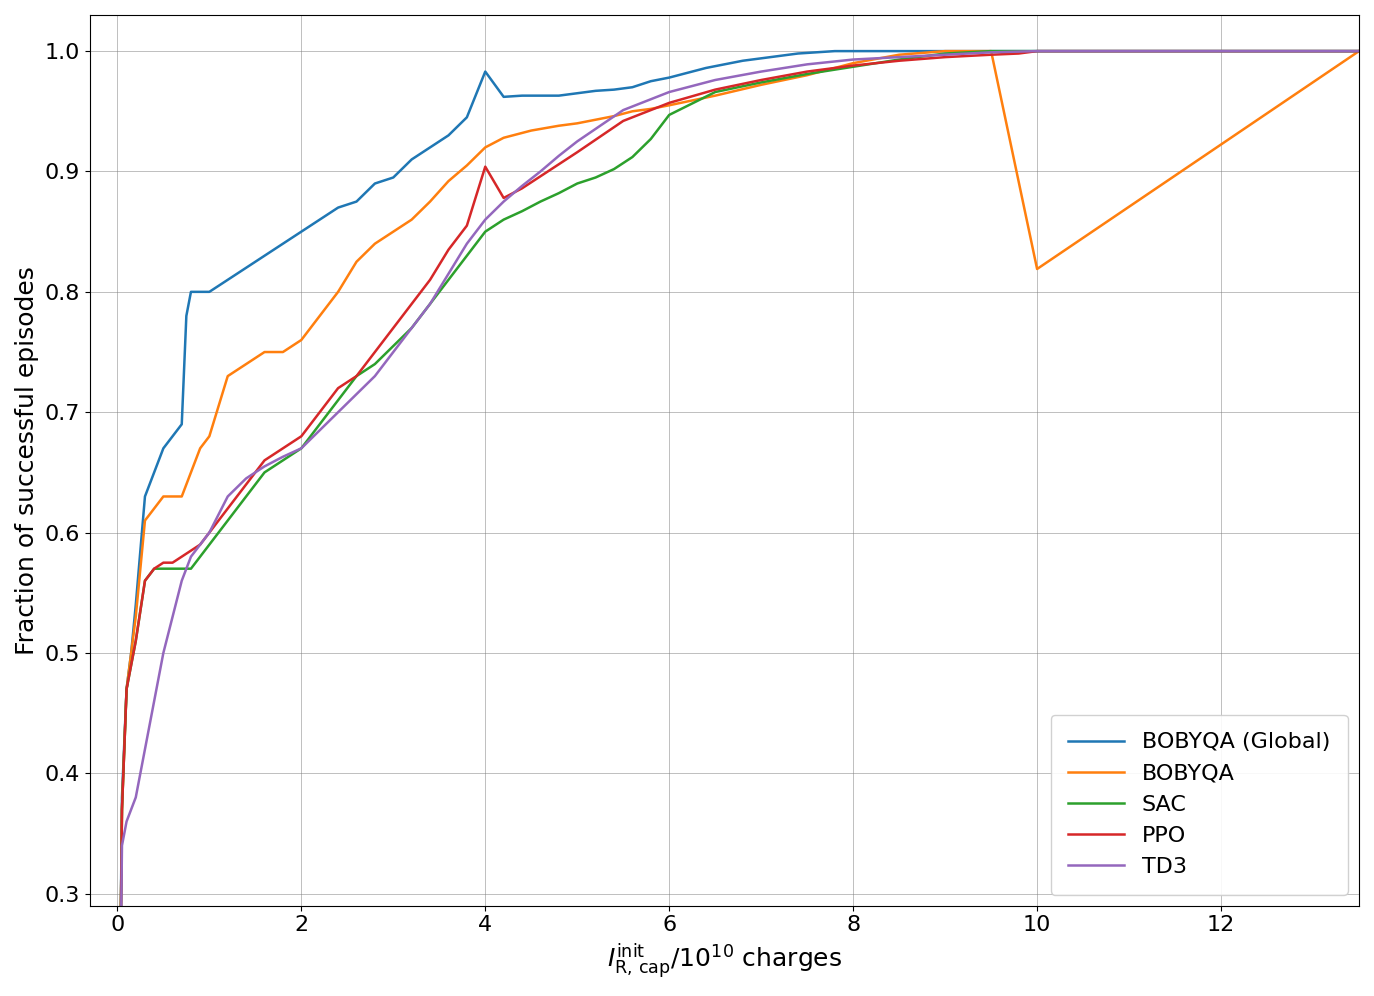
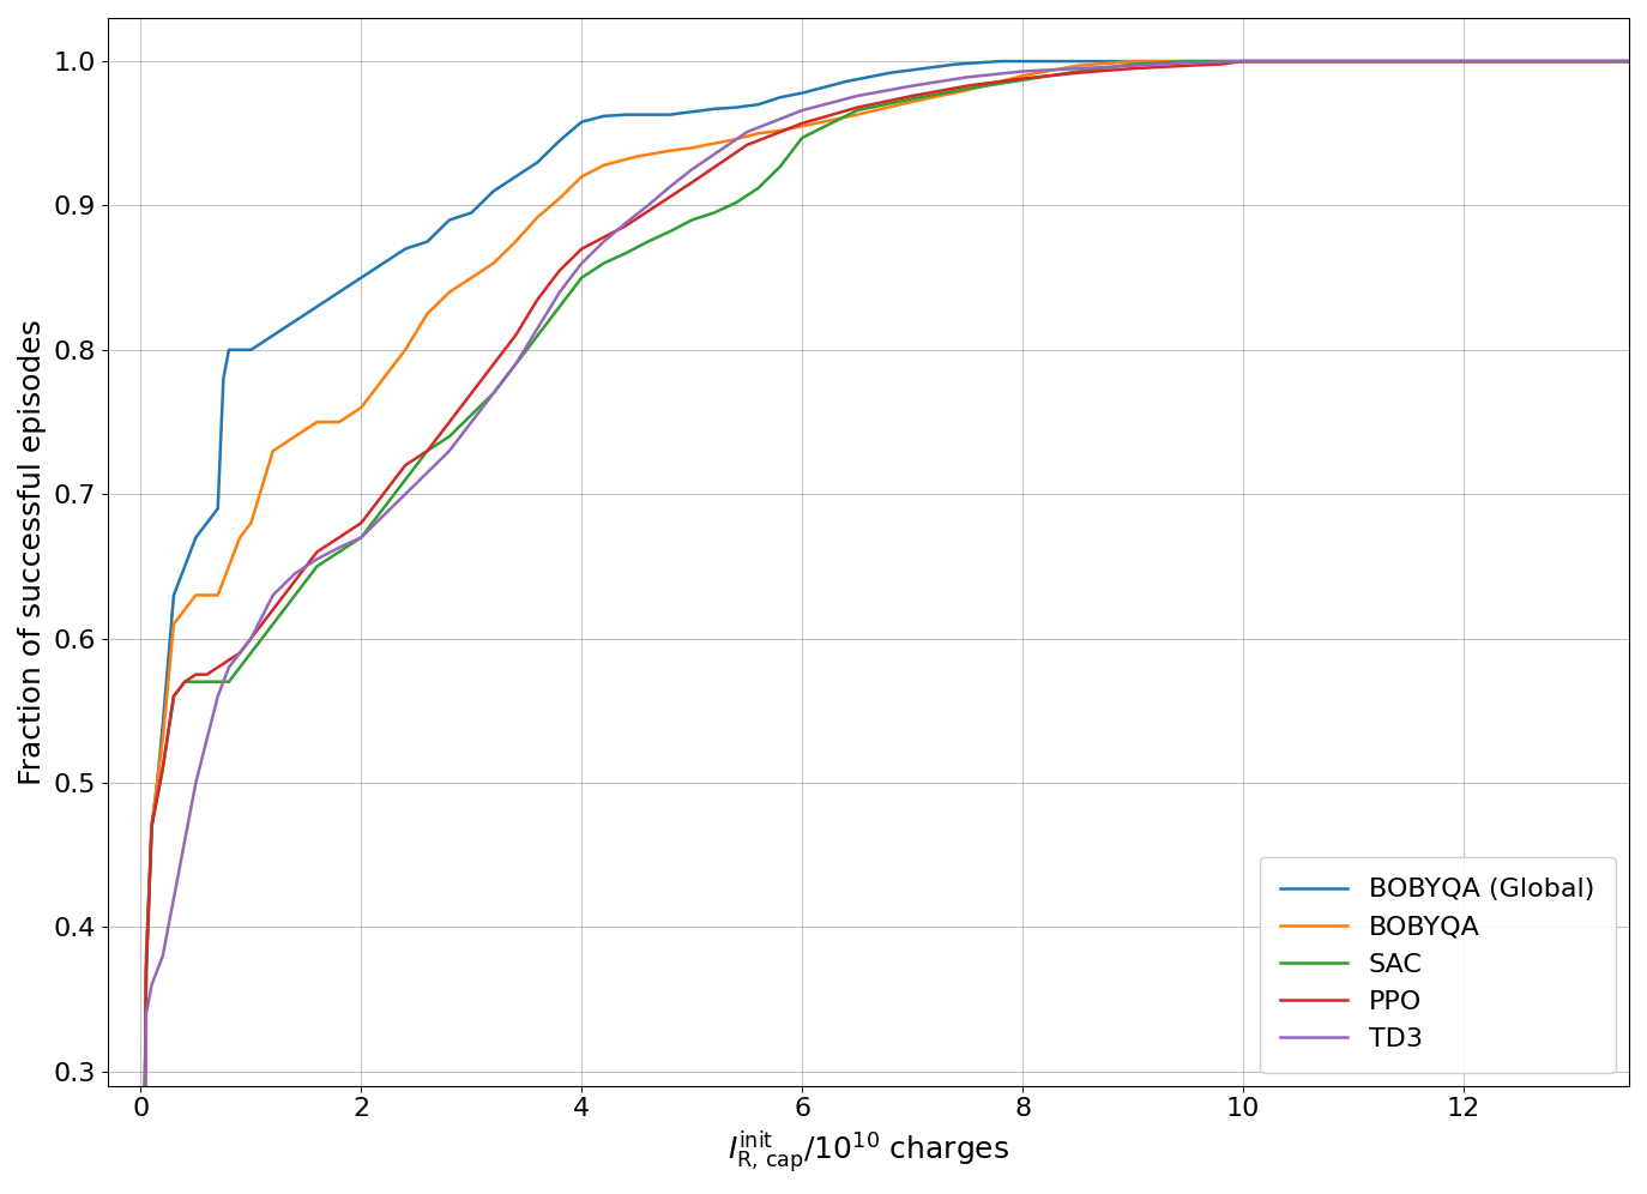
BOBYQA (Global)/4: 0.983 -> 0.958
PPO/4: 0.904 -> 0.870
BOBYQA/10: 0.819 -> 1.000
